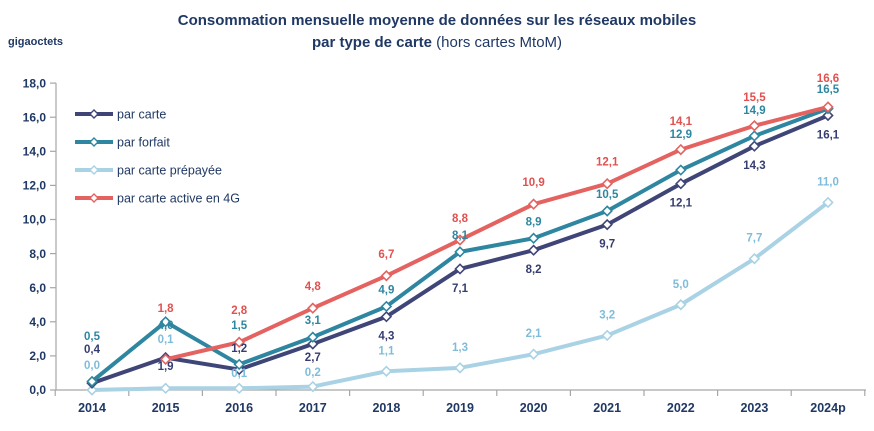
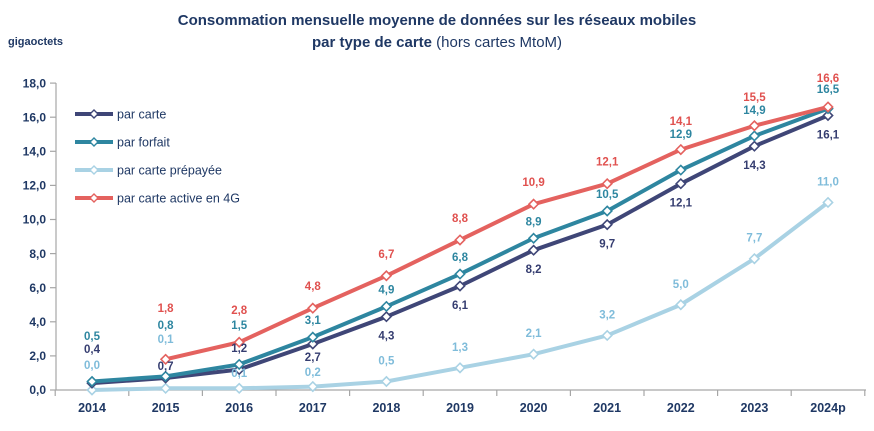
par carte/2015: 1,9 -> 0,7
par forfait/2015: 4,0 -> 0,8
par carte prépayée/2018: 1,1 -> 0,5
par carte/2019: 7,1 -> 6,1
par forfait/2019: 8,1 -> 6,8
